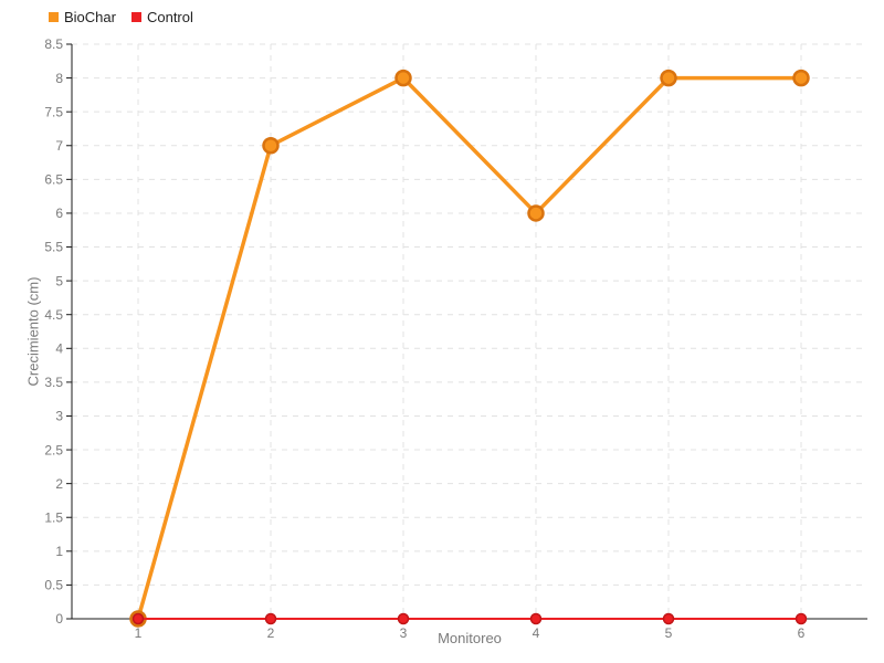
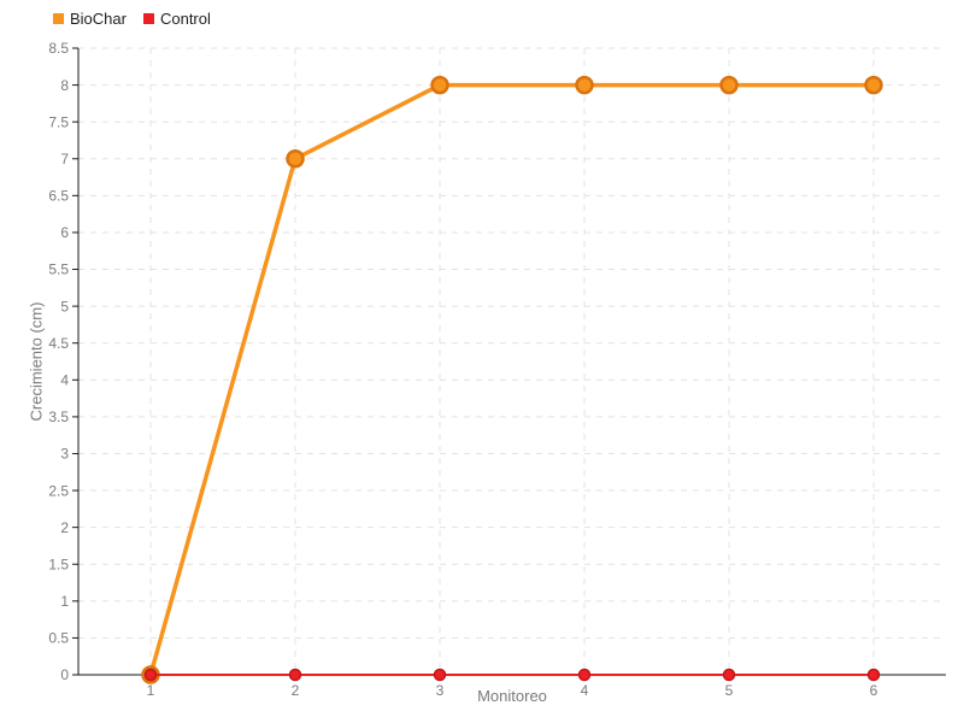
BioChar/4: 6 -> 8
